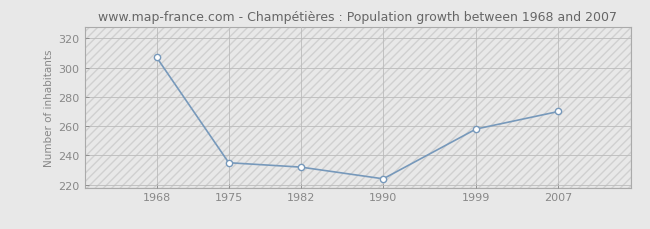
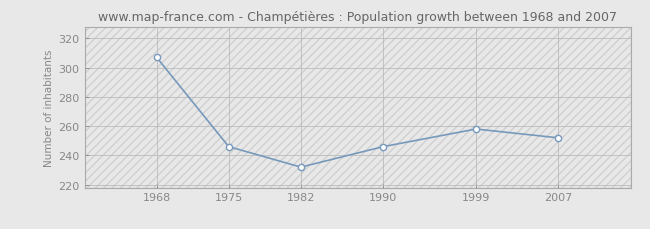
1975: 235 -> 246
1990: 224 -> 246
2007: 270 -> 252
